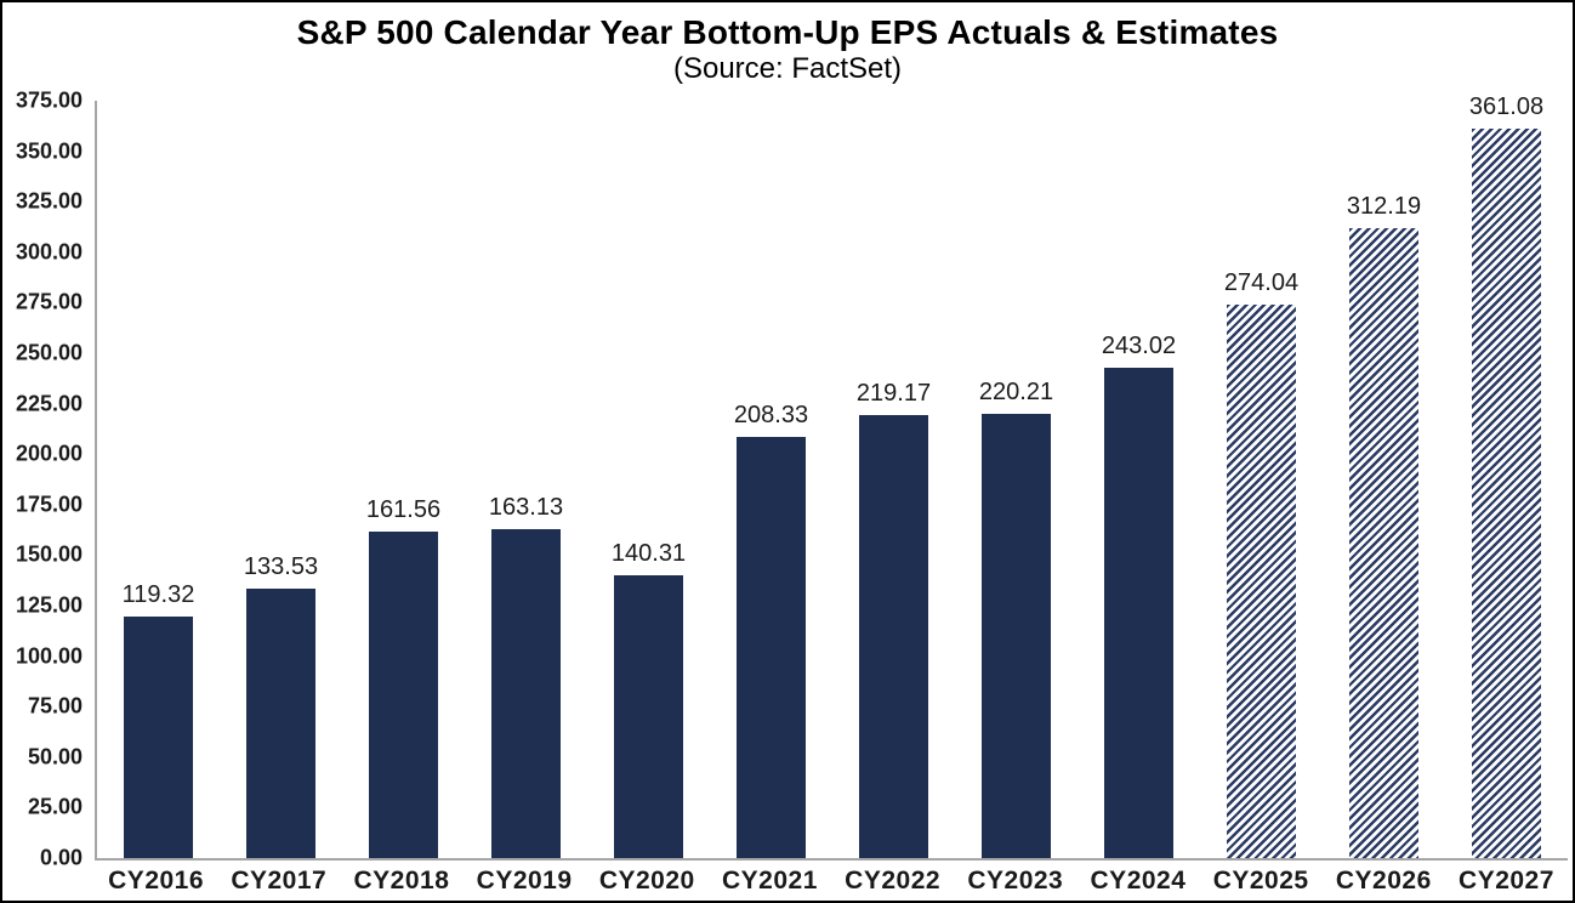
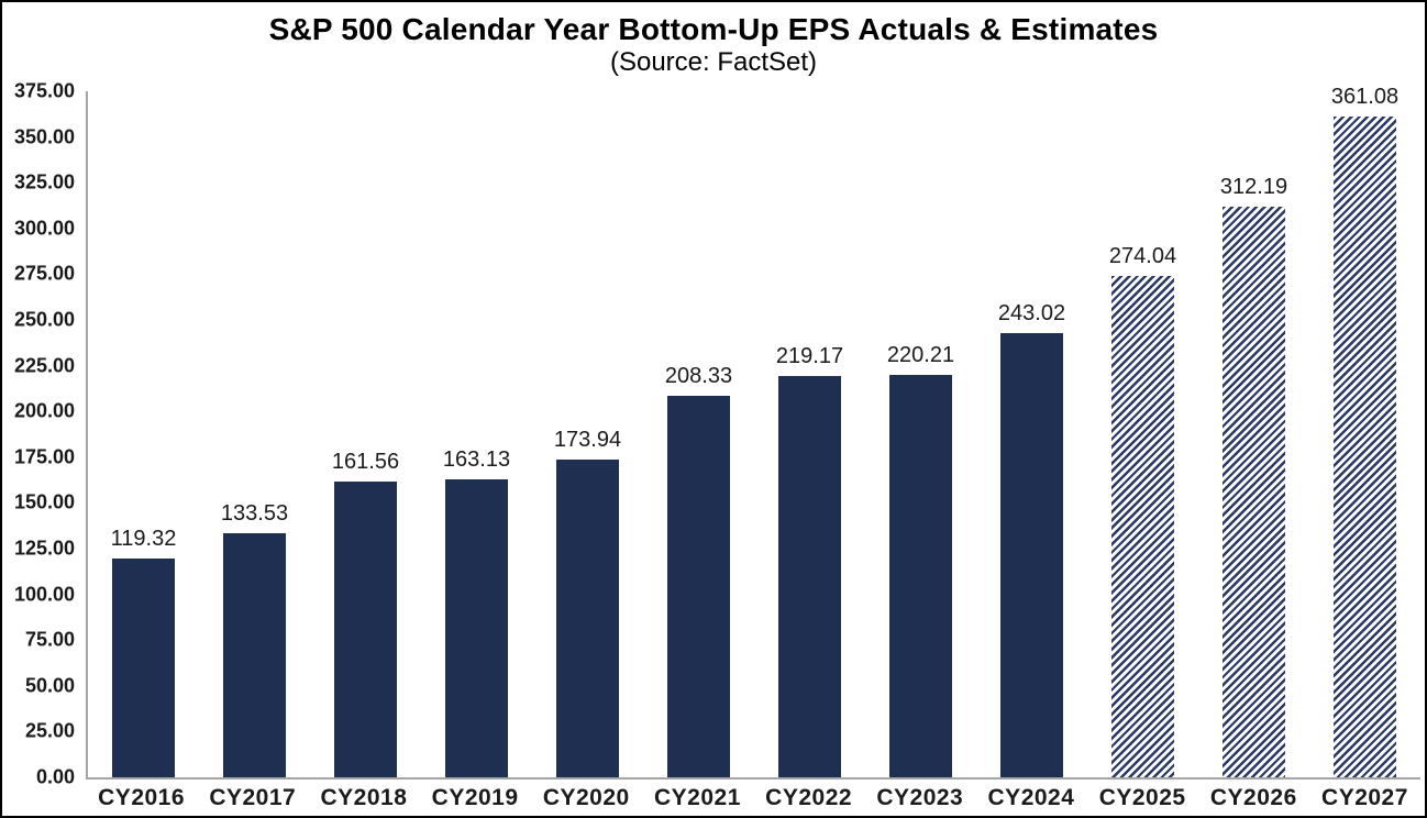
CY2020: 140.31 -> 173.94
